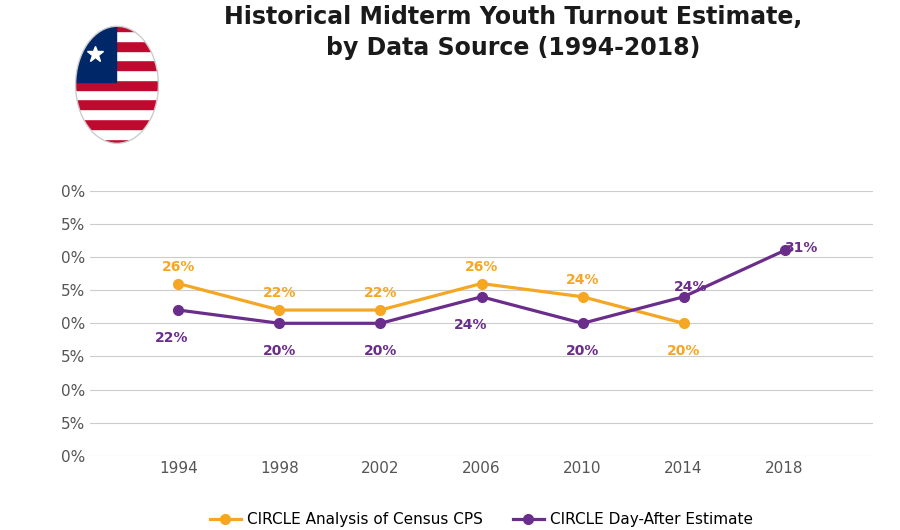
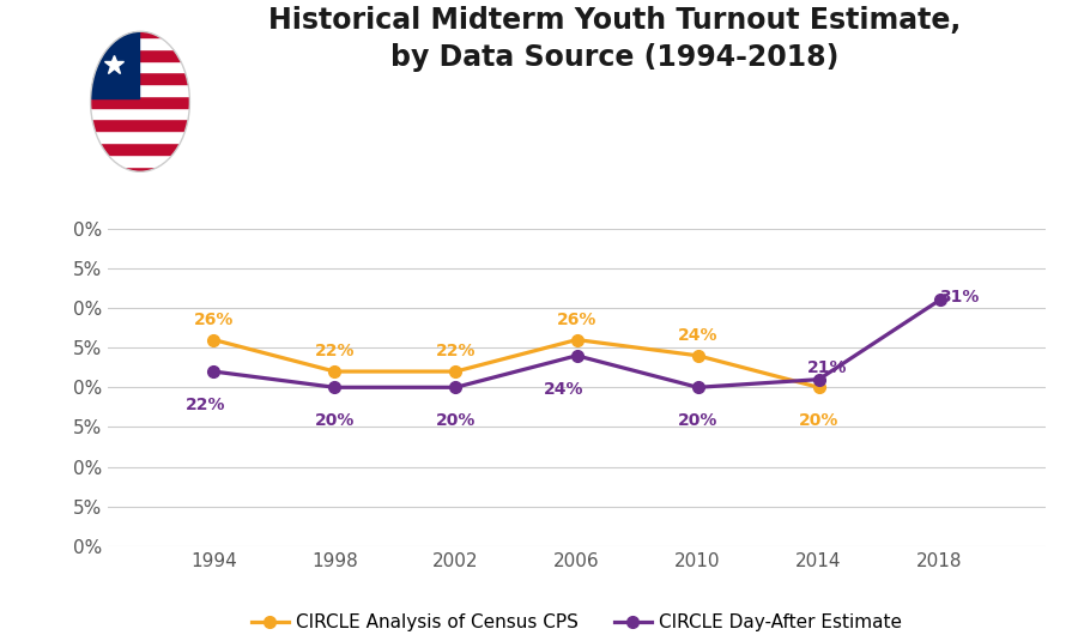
CIRCLE Day-After Estimate/2014: 24% -> 21%
